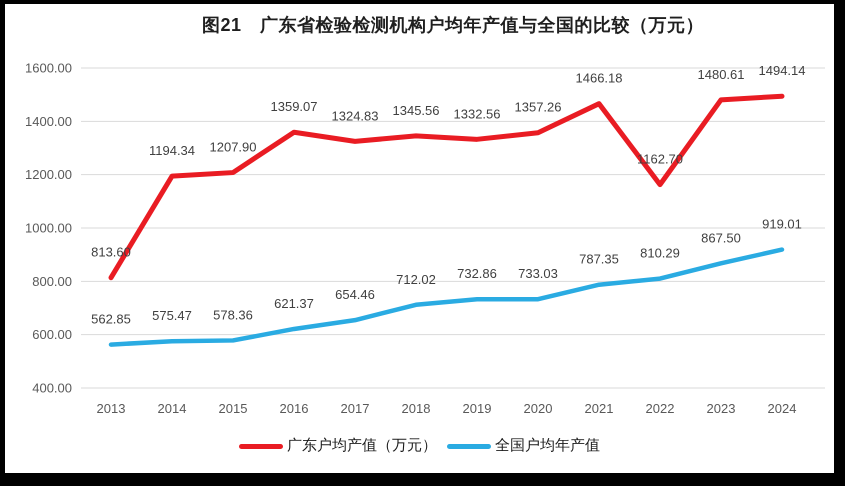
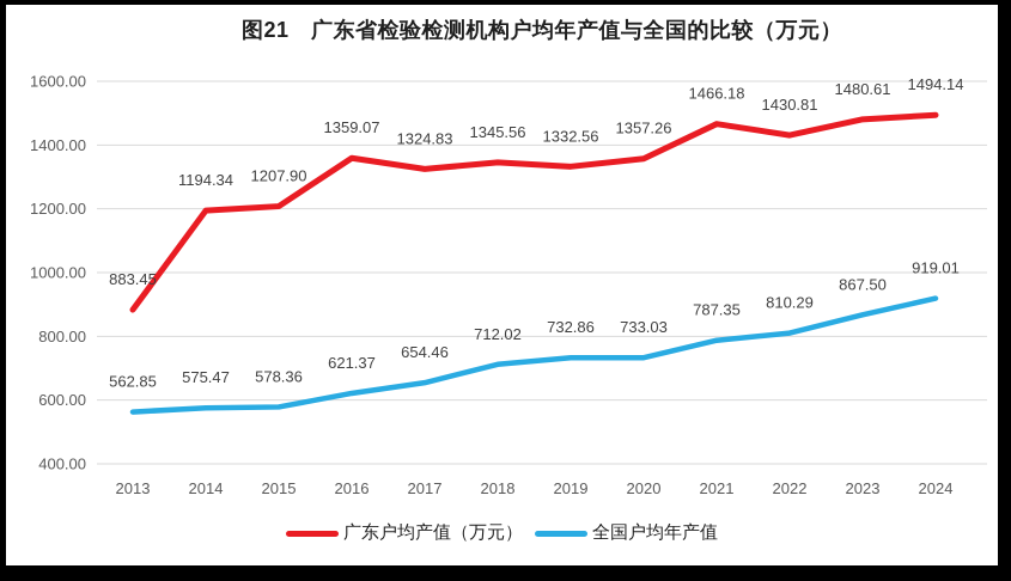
广东户均产值（万元）/2013: 813.60 -> 883.45
广东户均产值（万元）/2022: 1162.70 -> 1430.81
